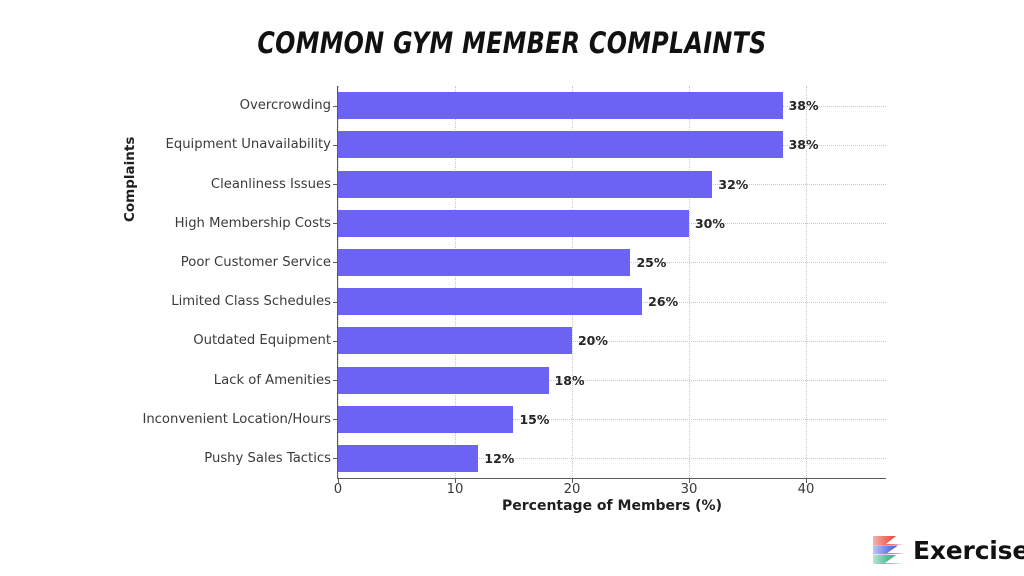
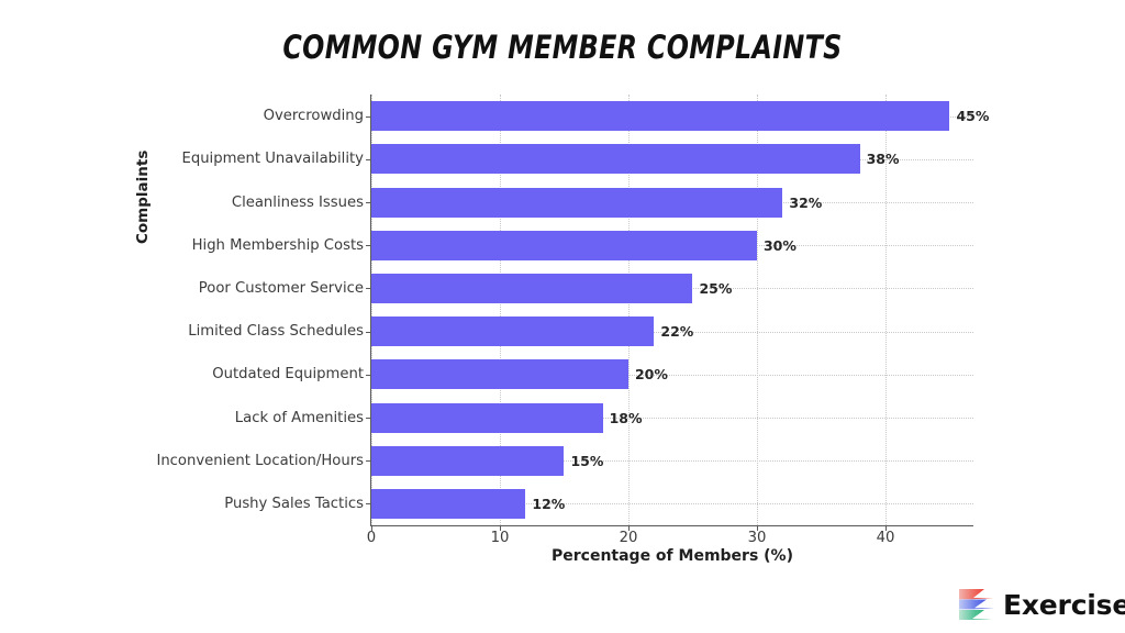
Overcrowding: 38% -> 45%
Limited Class Schedules: 26% -> 22%
